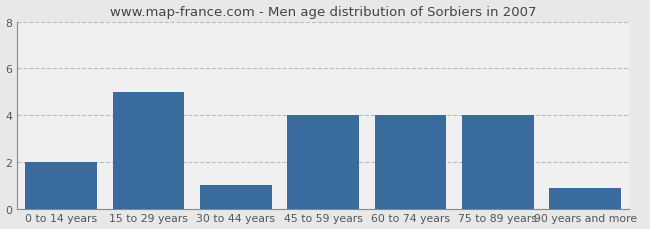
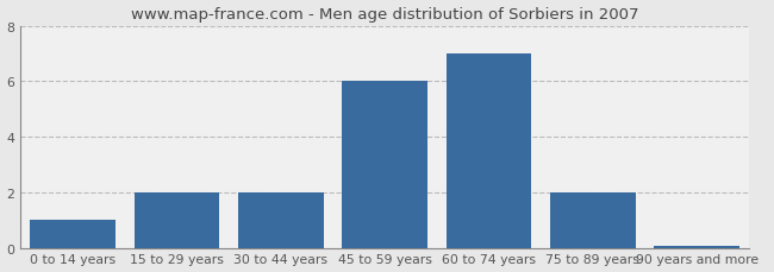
0 to 14 years: 2.00 -> 1.00
15 to 29 years: 5.00 -> 2.00
30 to 44 years: 1.00 -> 2.00
45 to 59 years: 4.00 -> 6.00
60 to 74 years: 4.00 -> 7.00
75 to 89 years: 4.00 -> 2.00
90 years and more: 0.90 -> 0.07
